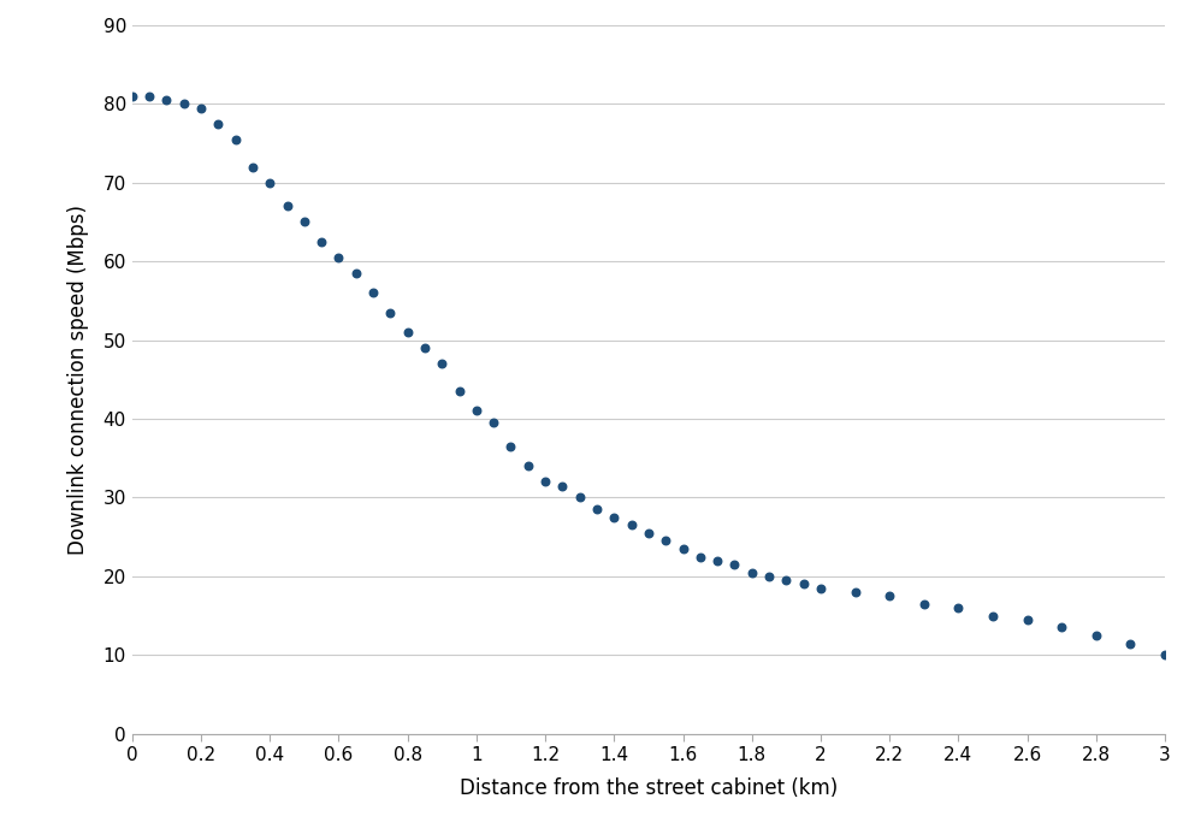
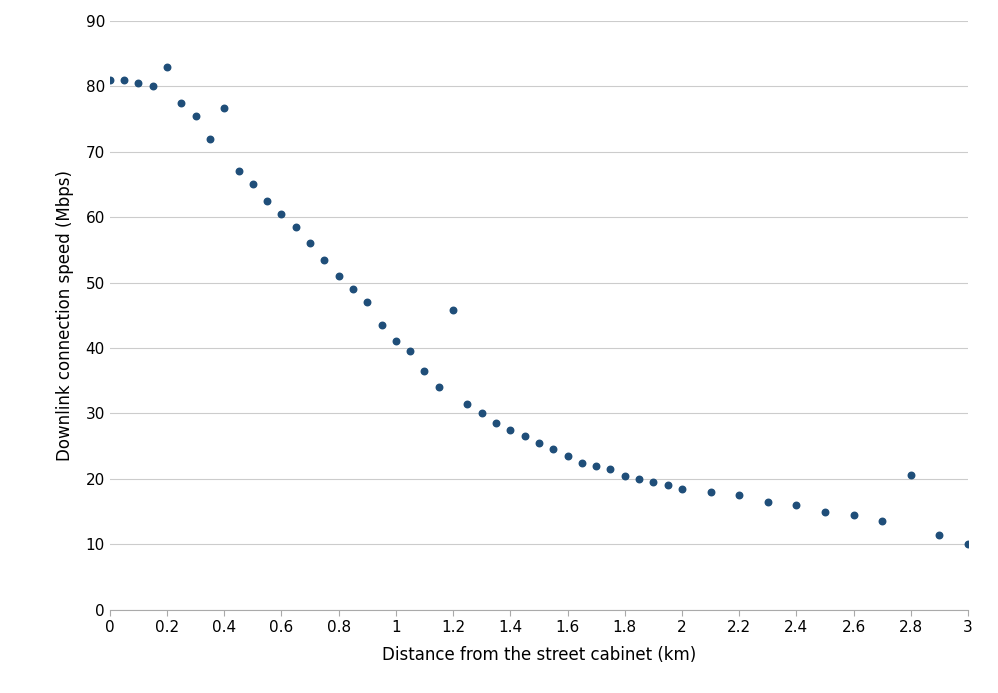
0.2: 79.5 -> 83.0
0.4: 70.0 -> 76.6
1.2: 32.0 -> 45.8
2.8: 12.5 -> 20.6
